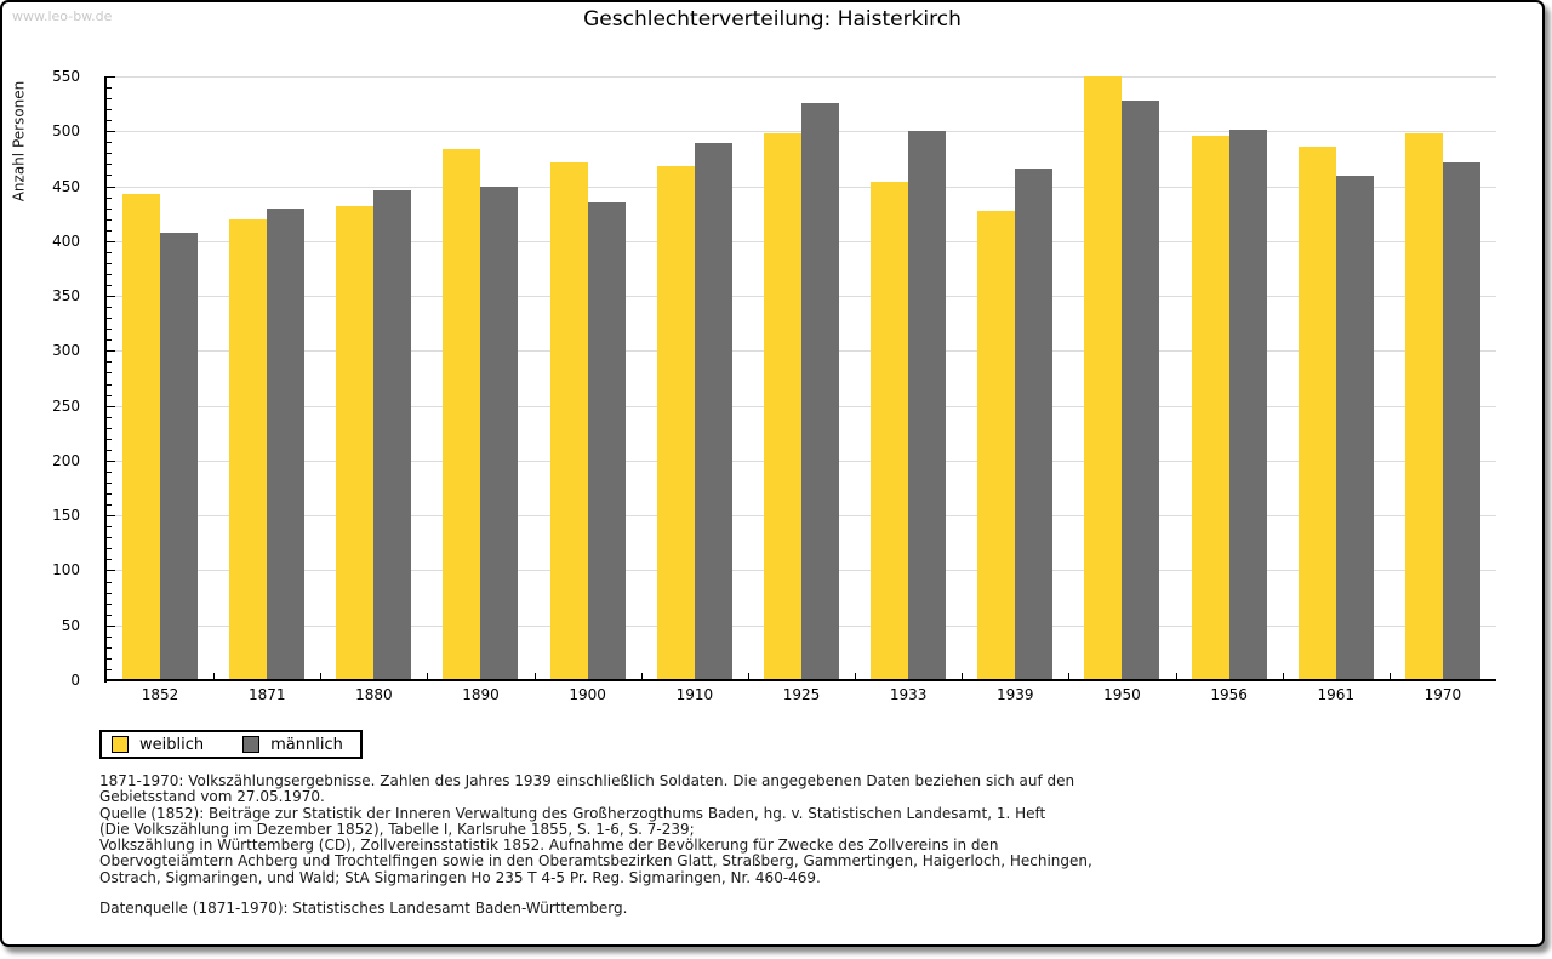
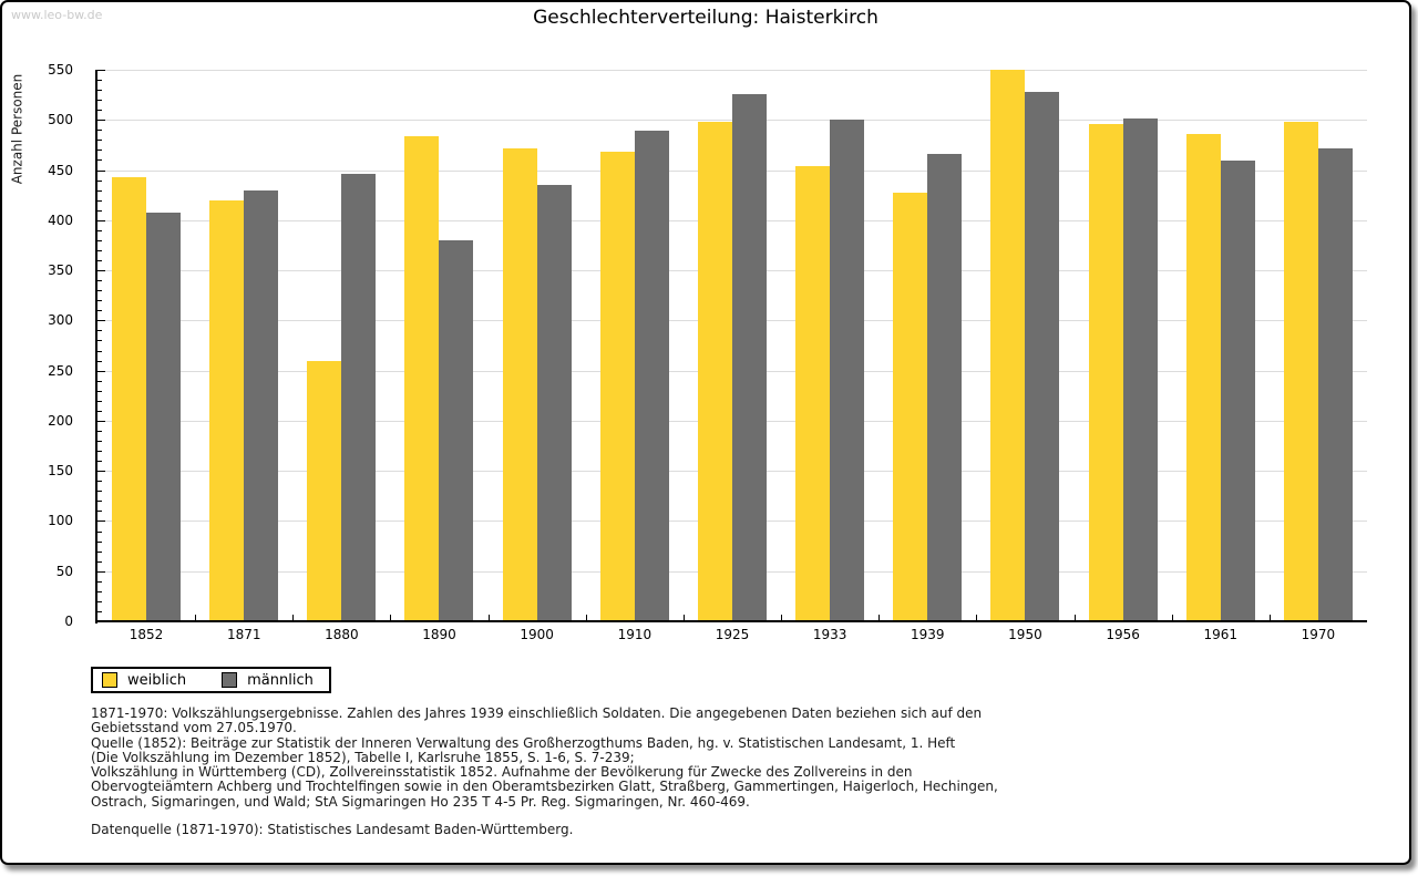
weiblich/1880: 430 -> 260
männlich/1890: 450 -> 380
